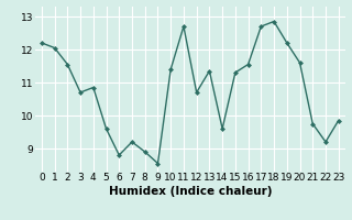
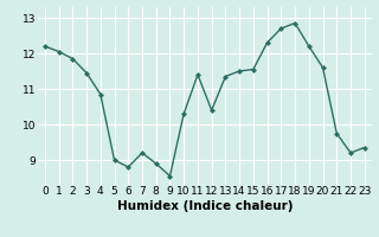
2: 11.55 -> 11.85
3: 10.70 -> 11.45
5: 9.60 -> 9.00
10: 11.40 -> 10.30
11: 12.70 -> 11.40
12: 10.70 -> 10.40
14: 9.60 -> 11.50
15: 11.30 -> 11.55
16: 11.55 -> 12.30
23: 9.85 -> 9.35
